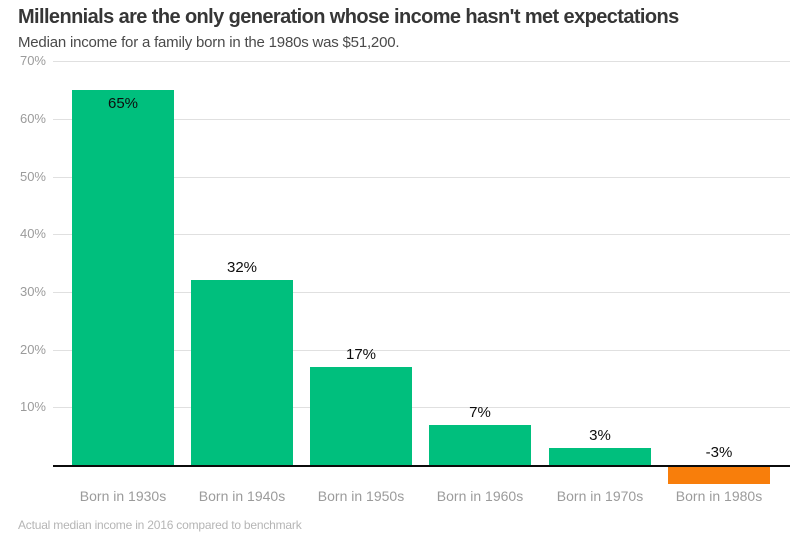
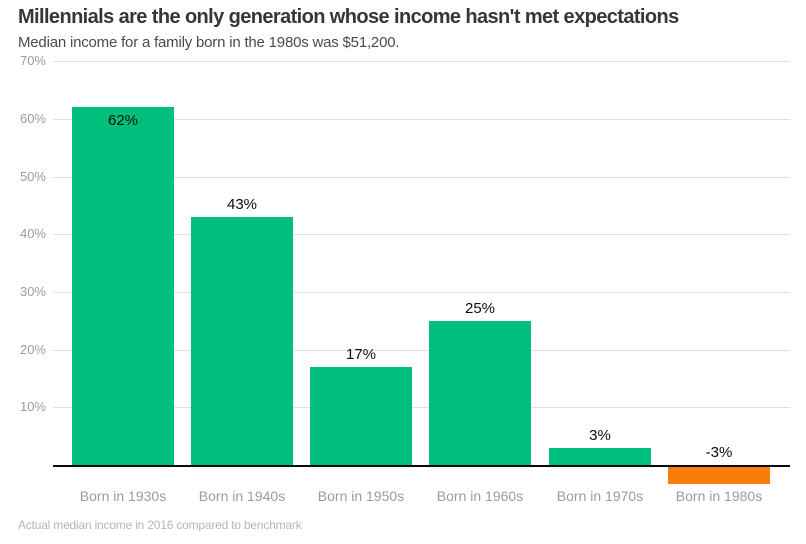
Born in 1930s: 65% -> 62%
Born in 1940s: 32% -> 43%
Born in 1960s: 7% -> 25%
